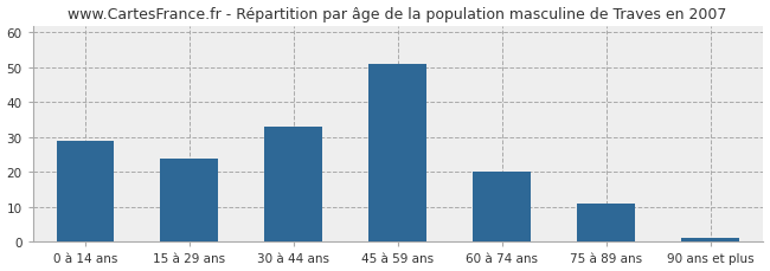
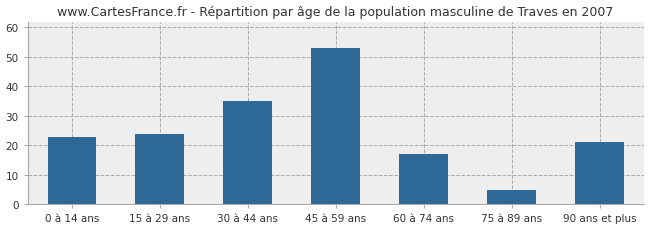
0 à 14 ans: 29 -> 23
30 à 44 ans: 33 -> 35
45 à 59 ans: 51 -> 53
60 à 74 ans: 20 -> 17
75 à 89 ans: 11 -> 5
90 ans et plus: 1 -> 21
